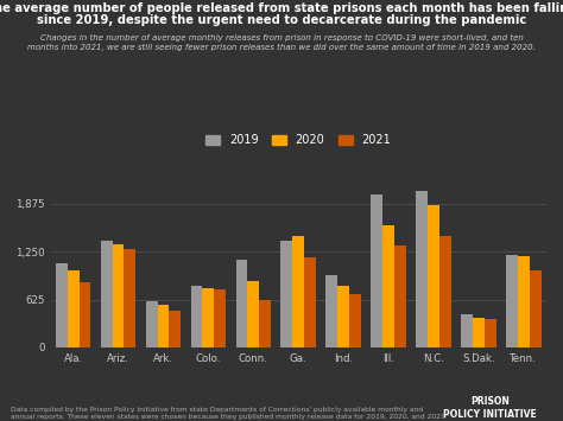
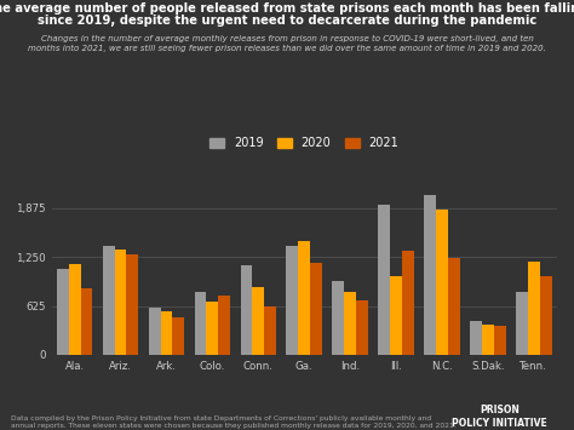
2020/Ala.: 1,000 -> 1,160
2020/Colo.: 780 -> 680
2019/Ill.: 2,000 -> 1,920
2020/Ill.: 1,600 -> 1,000
2021/N.C.: 1,450 -> 1,240
2019/Tenn.: 1,200 -> 800
